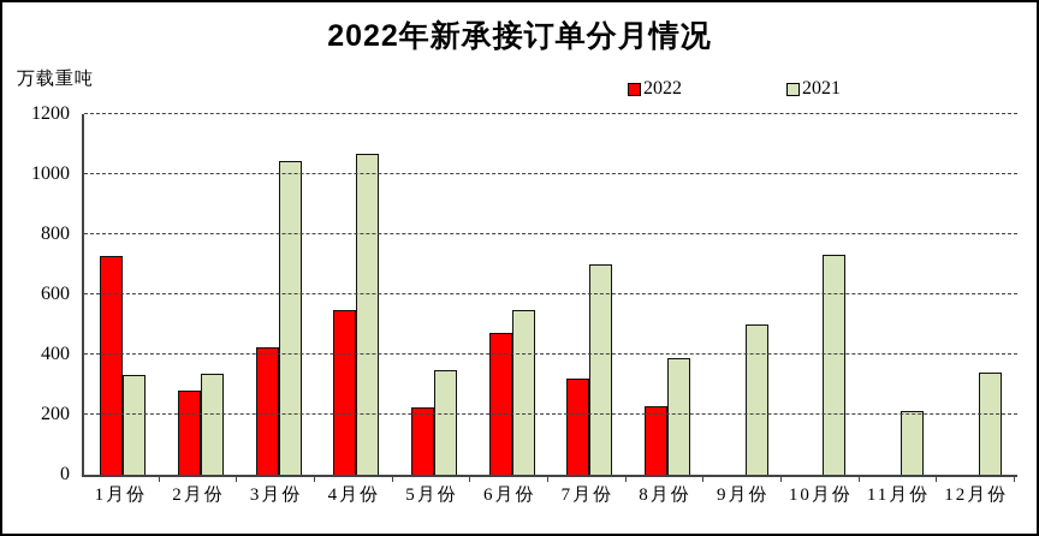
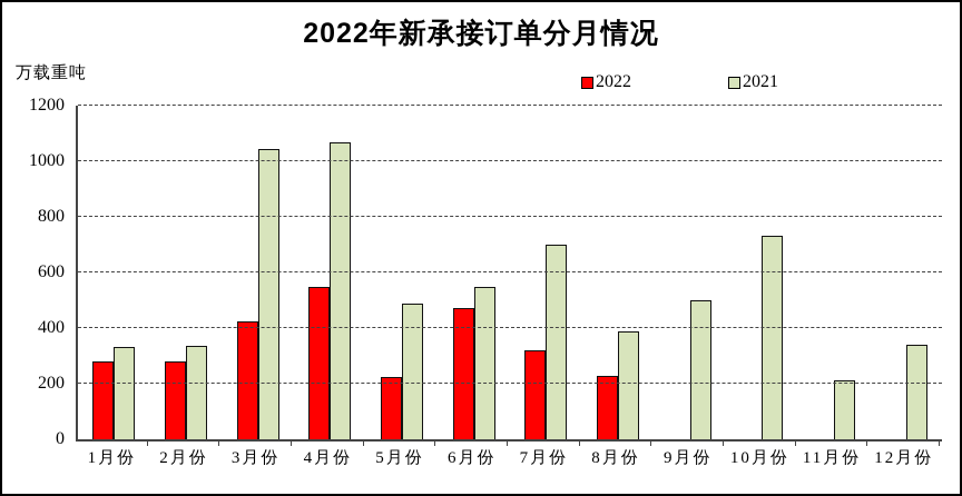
2022/1月份: 730 -> 280
2021/5月份: 350 -> 490
